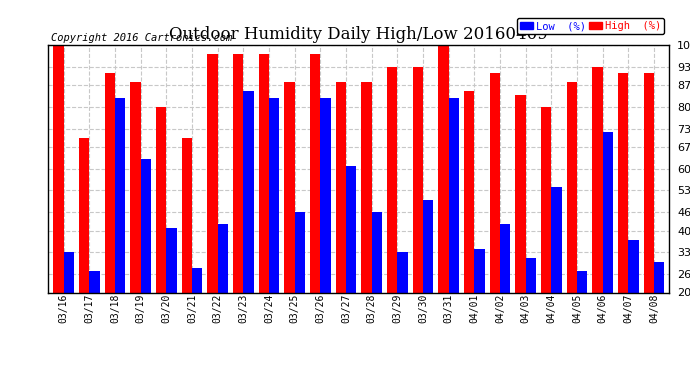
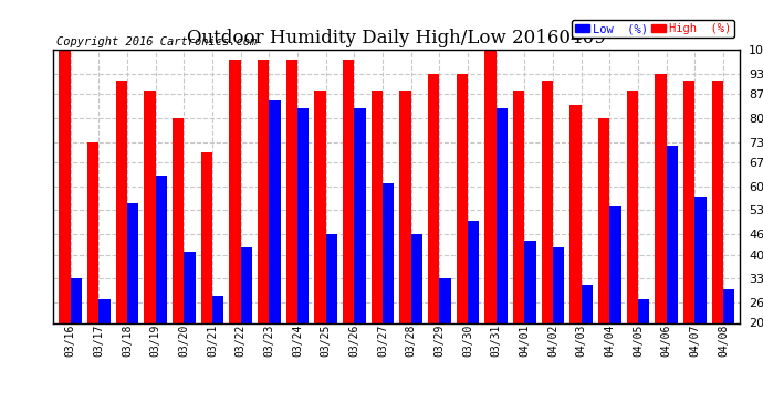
High (%)/03/17: 70 -> 73
Low (%)/03/18: 83 -> 55
High (%)/04/01: 85 -> 88
Low (%)/04/01: 34 -> 44
Low (%)/04/07: 37 -> 57
